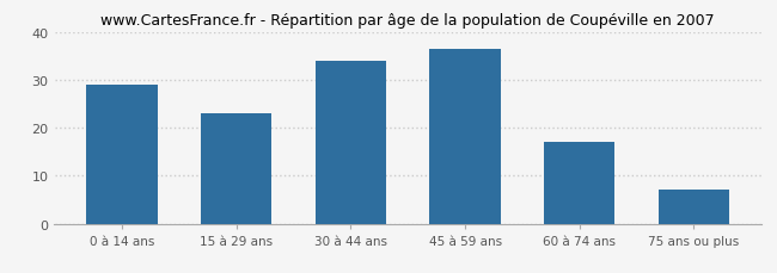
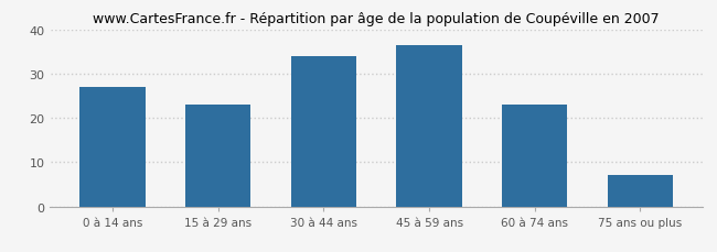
0 à 14 ans: 29.0 -> 27.0
60 à 74 ans: 17.0 -> 23.0
